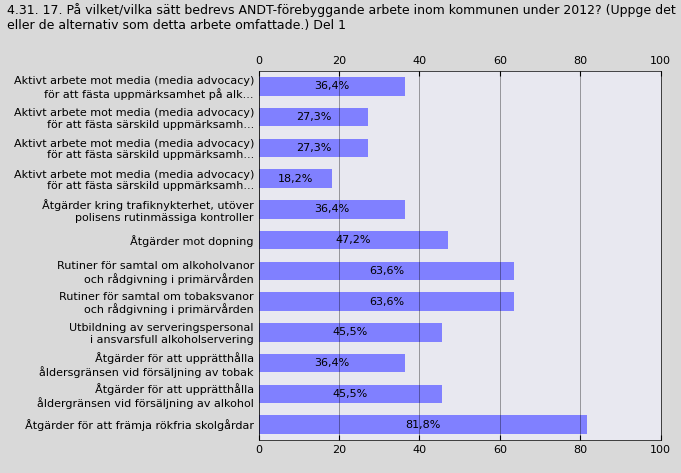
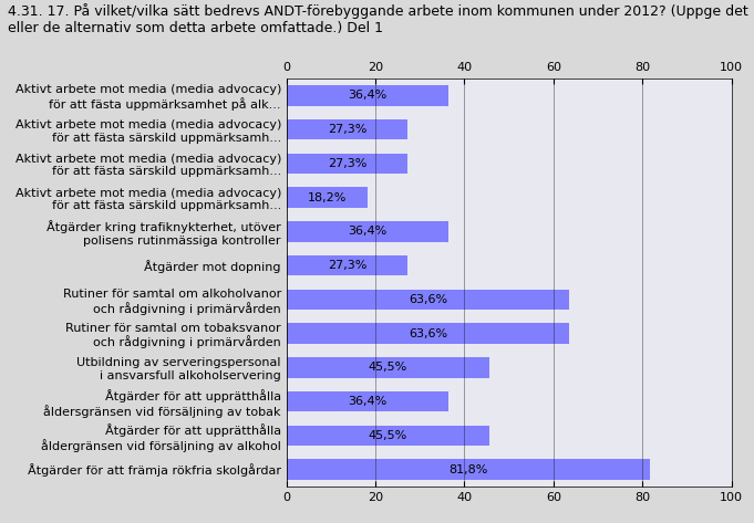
Åtgärder mot dopning: 47,2% -> 27,3%
